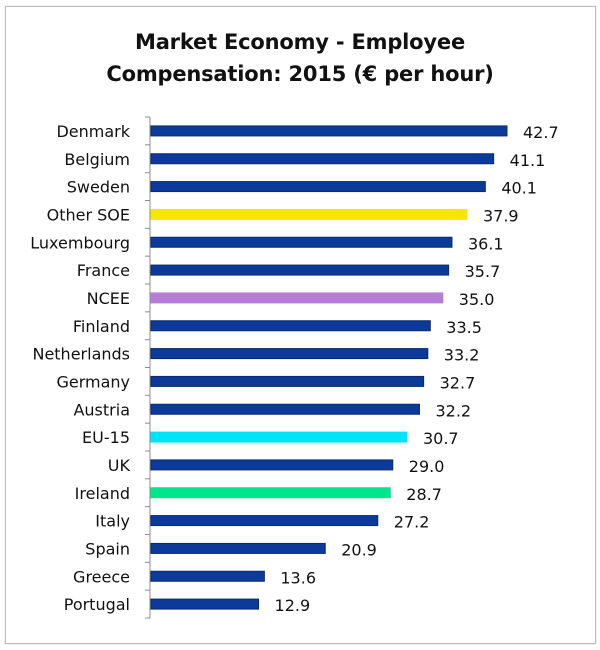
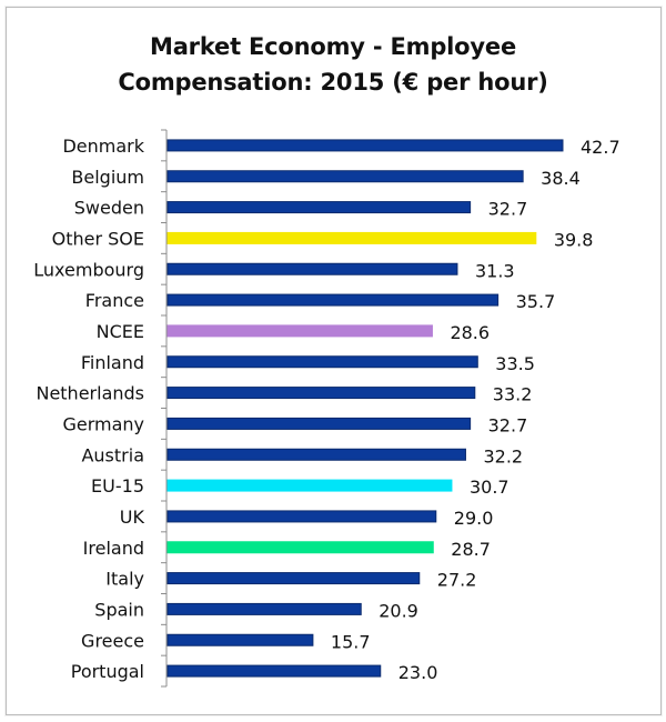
Belgium: 41.1 -> 38.4
Sweden: 40.1 -> 32.7
Other SOE: 37.9 -> 39.8
Luxembourg: 36.1 -> 31.3
NCEE: 35.0 -> 28.6
Greece: 13.6 -> 15.7
Portugal: 12.9 -> 23.0
